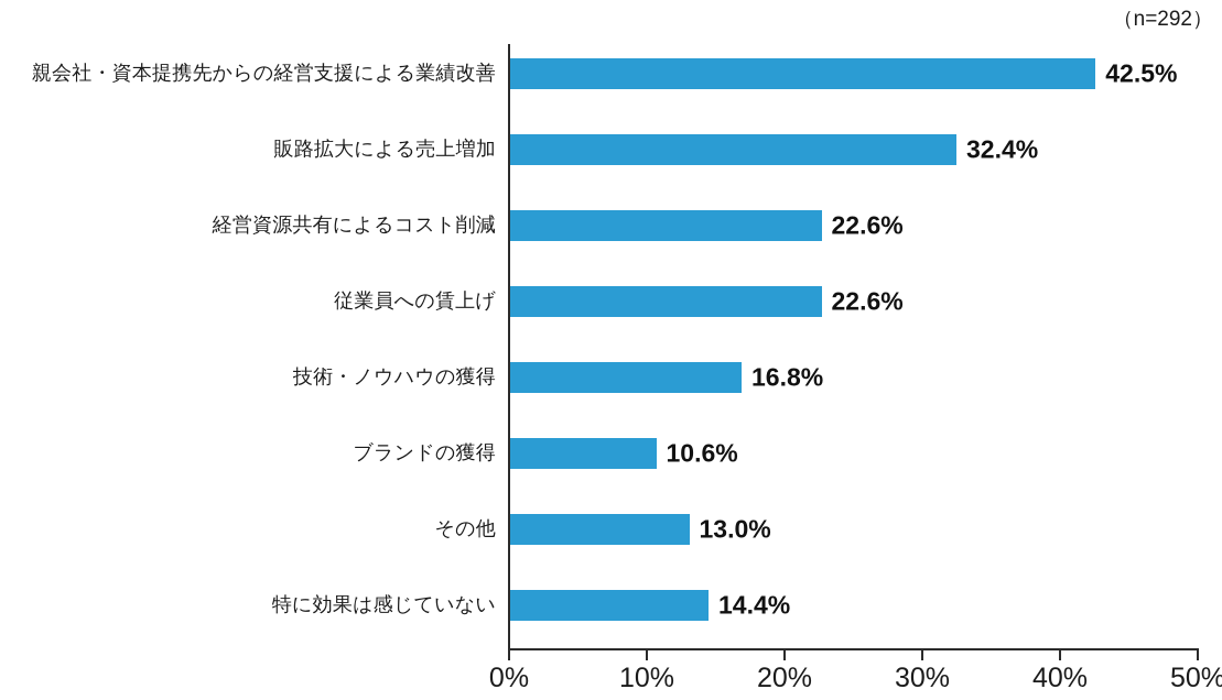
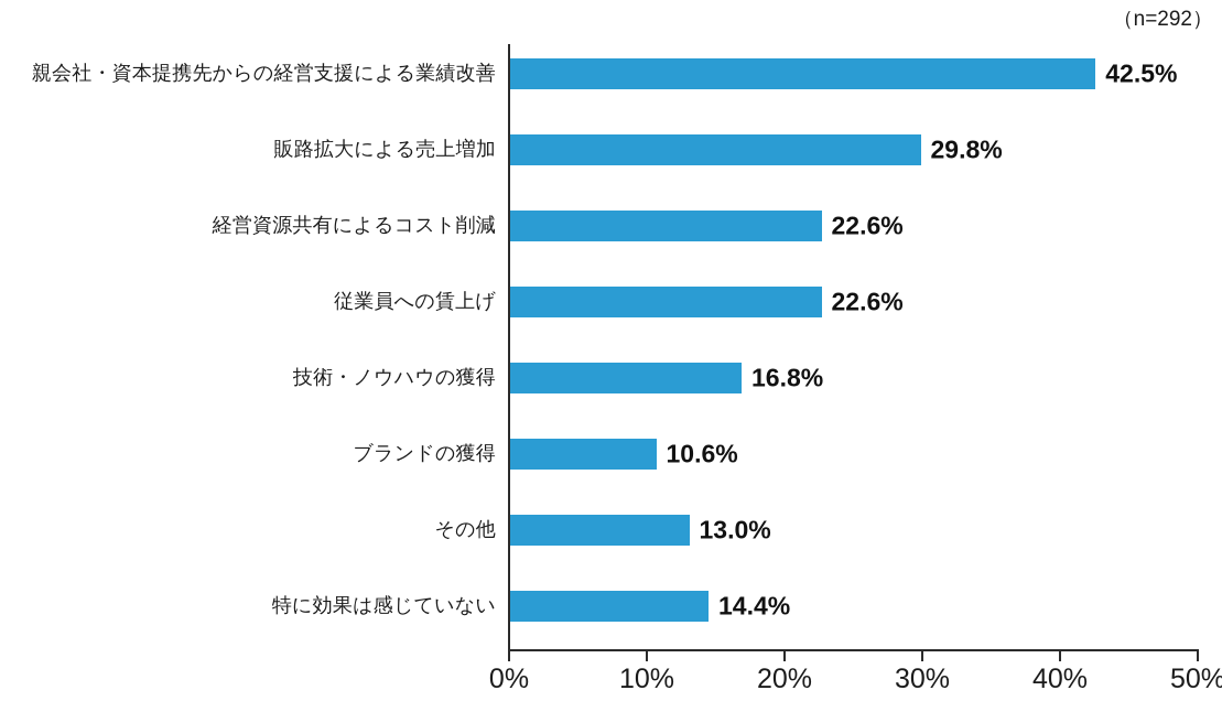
販路拡大による売上増加: 32.4% -> 29.8%
